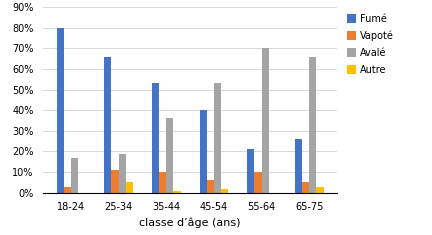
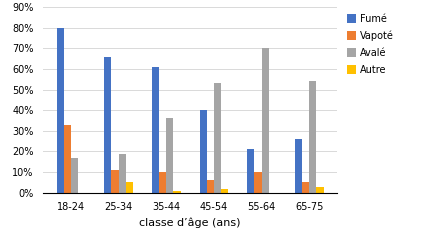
Vapoté/18-24: 3% -> 33%
Fumé/35-44: 53% -> 61%
Avalé/65-75: 66% -> 54%
